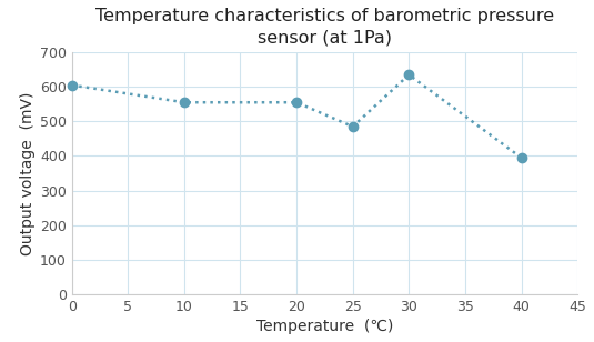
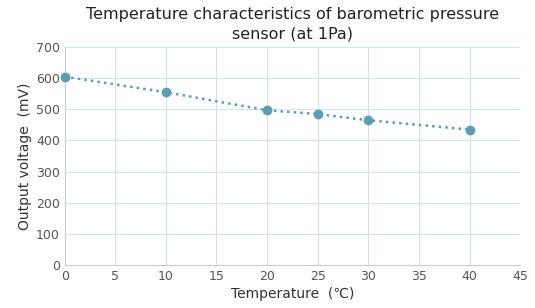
20: 555 -> 497
30: 635 -> 465
40: 395 -> 435
